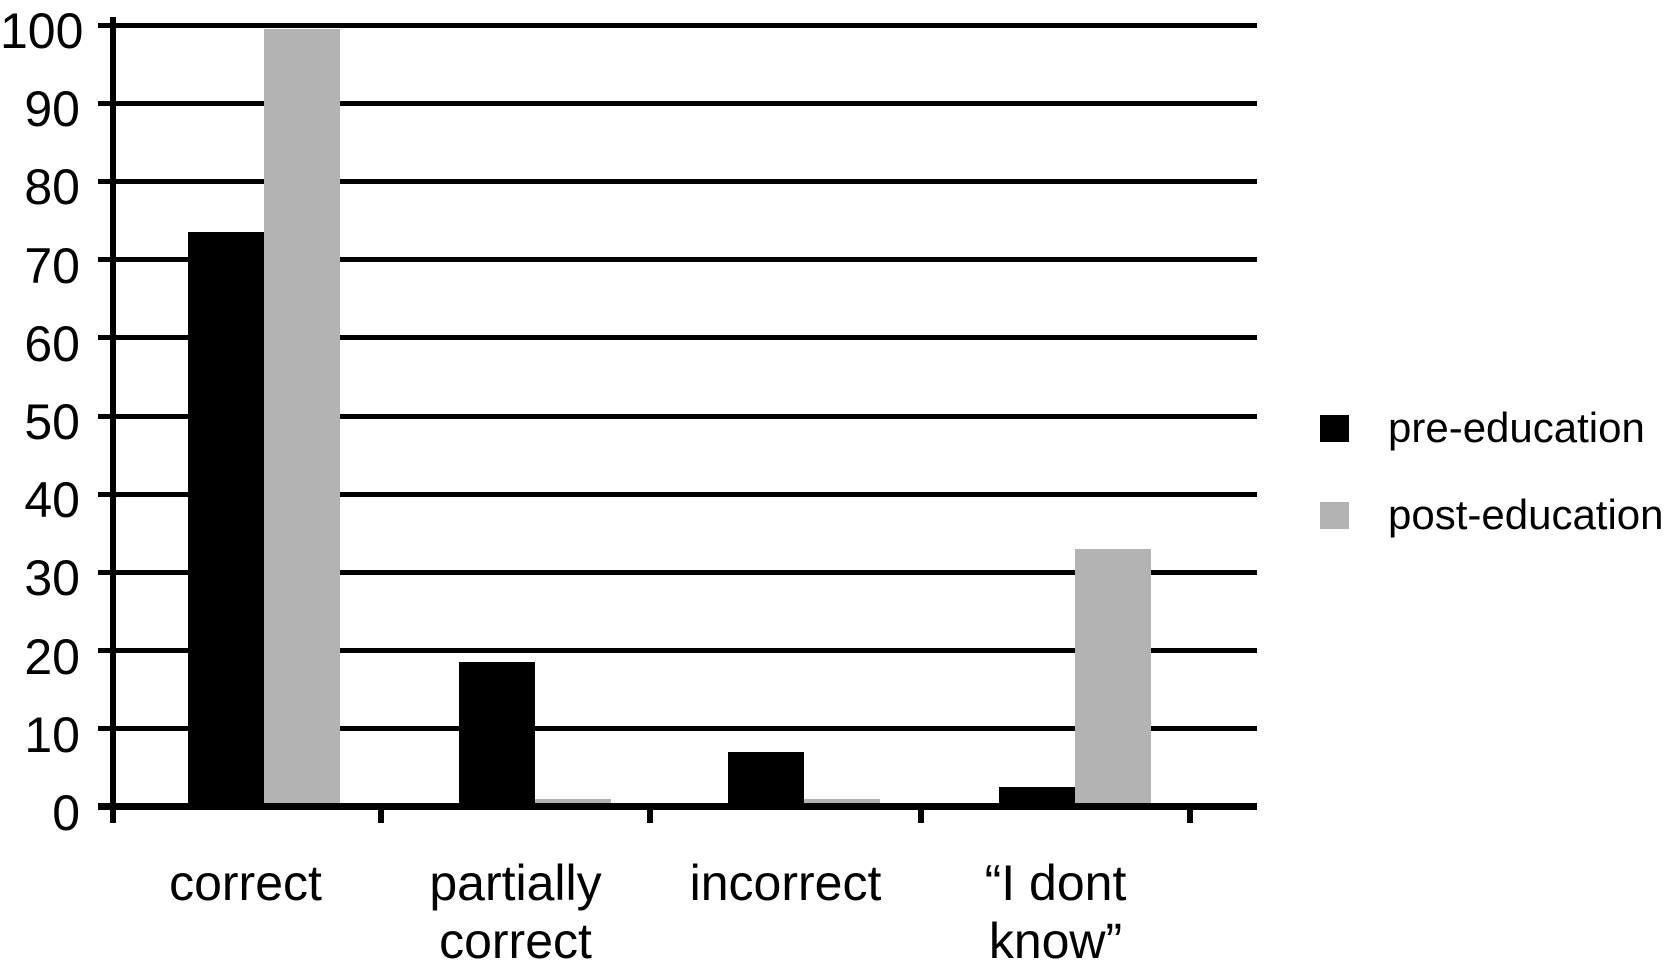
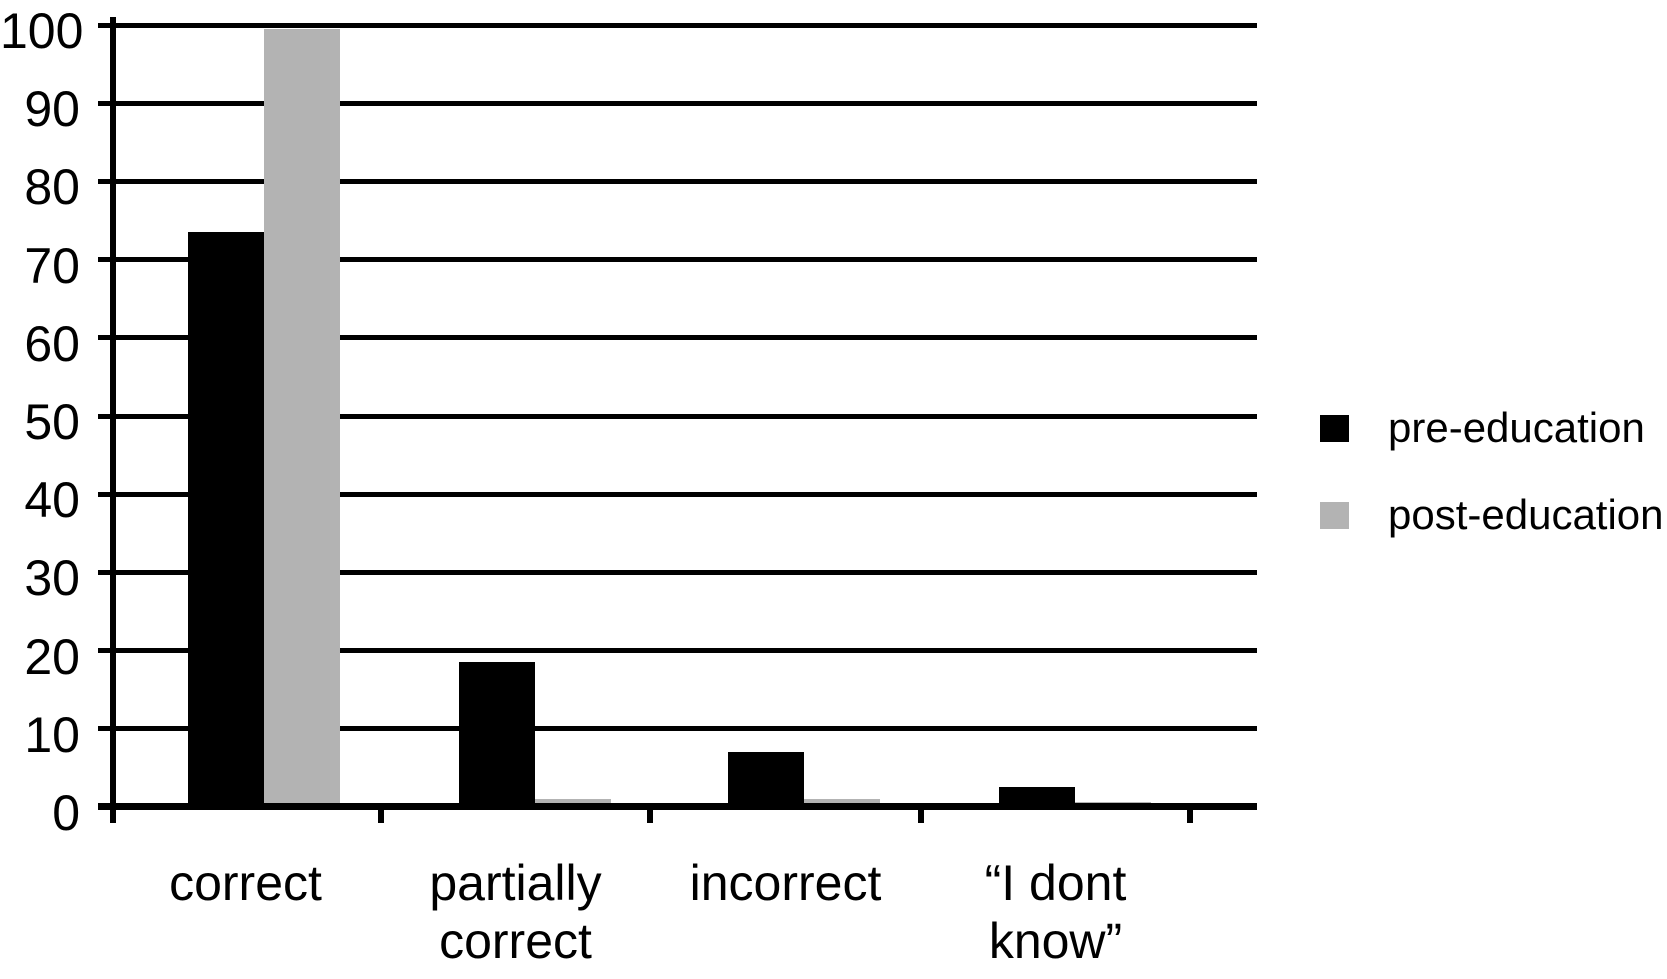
post-education/“I dont know”: 33 -> 1
